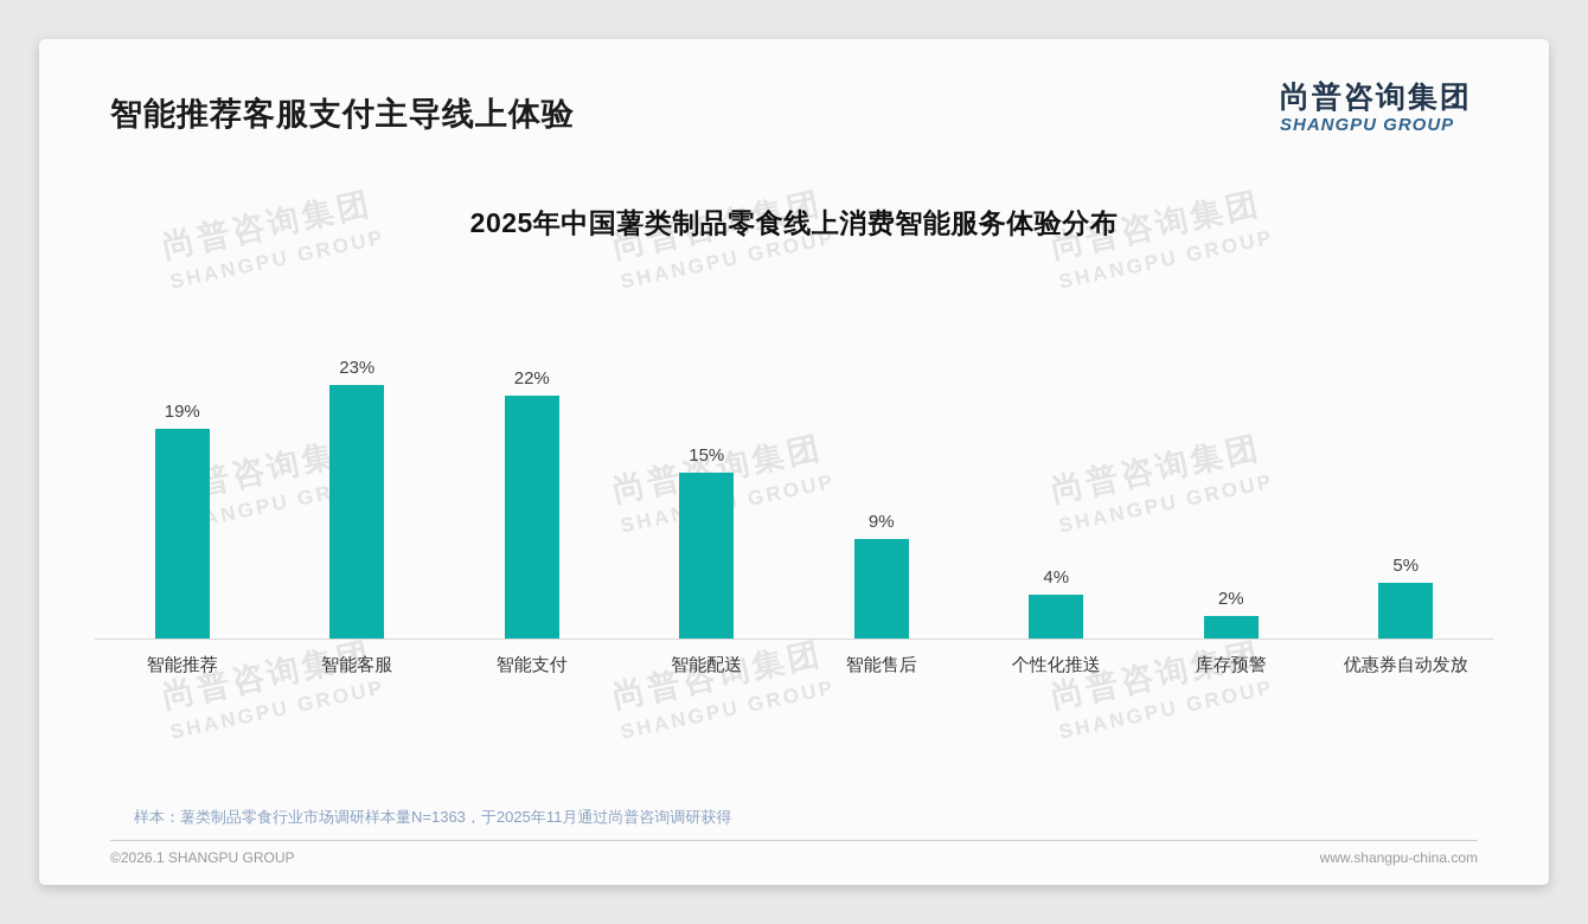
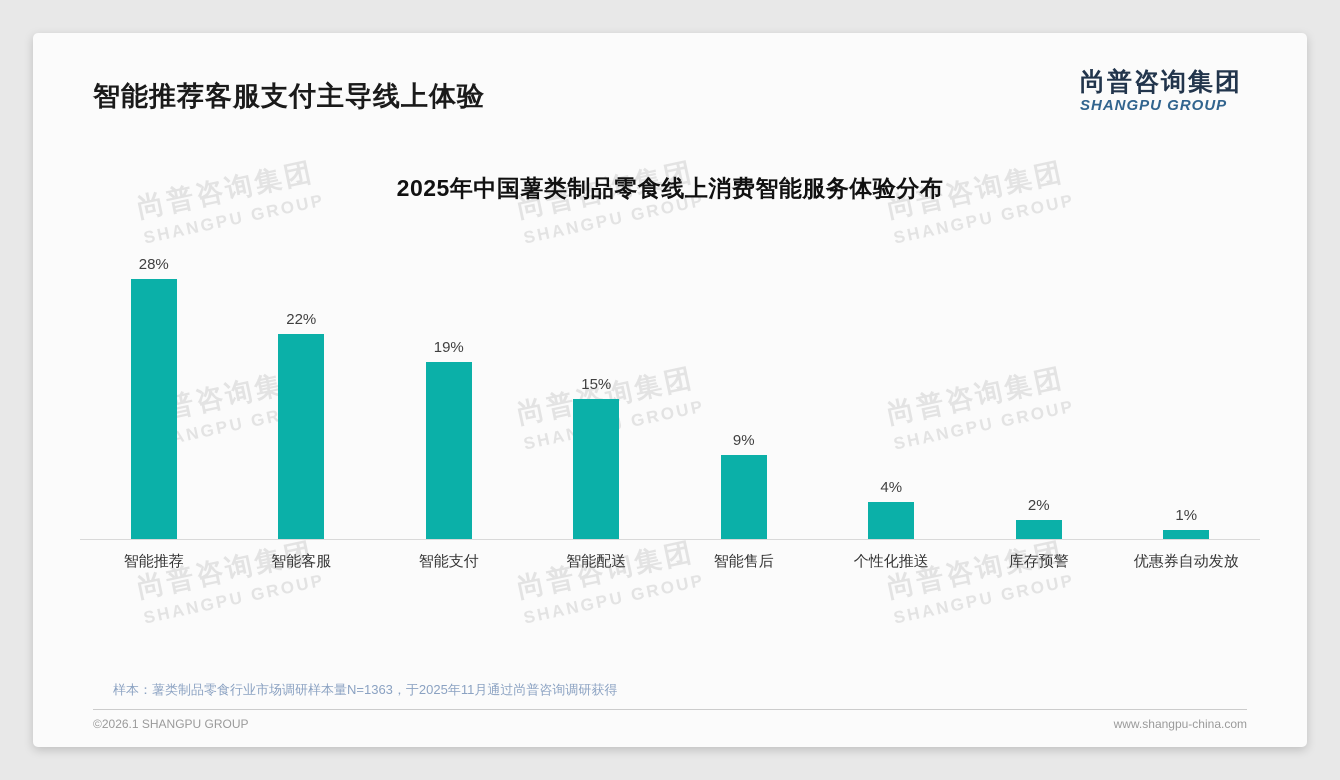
智能推荐: 19% -> 28%
智能客服: 23% -> 22%
智能支付: 22% -> 19%
优惠券自动发放: 5% -> 1%
